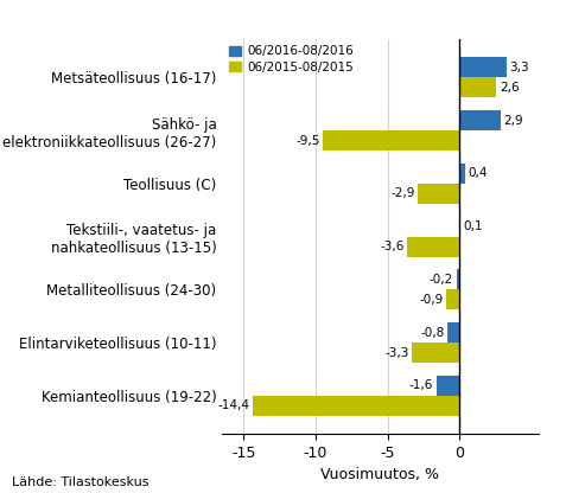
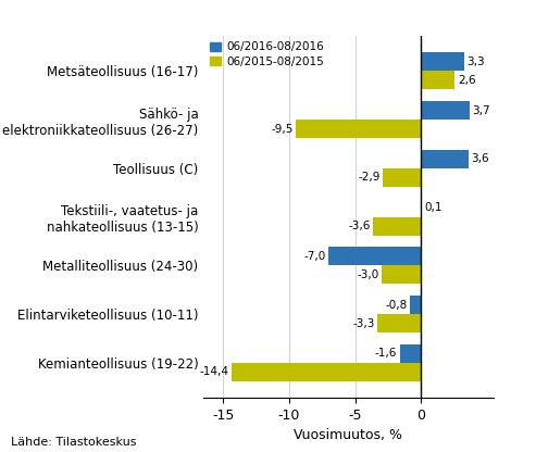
06/2016-08/2016/Sähkö- ja elektroniikkateollisuus (26-27): 2,9 -> 3,7
06/2016-08/2016/Teollisuus (C): 0,4 -> 3,6
06/2016-08/2016/Metalliteollisuus (24-30): -0,2 -> -7,0
06/2015-08/2015/Metalliteollisuus (24-30): -0,9 -> -3,0
